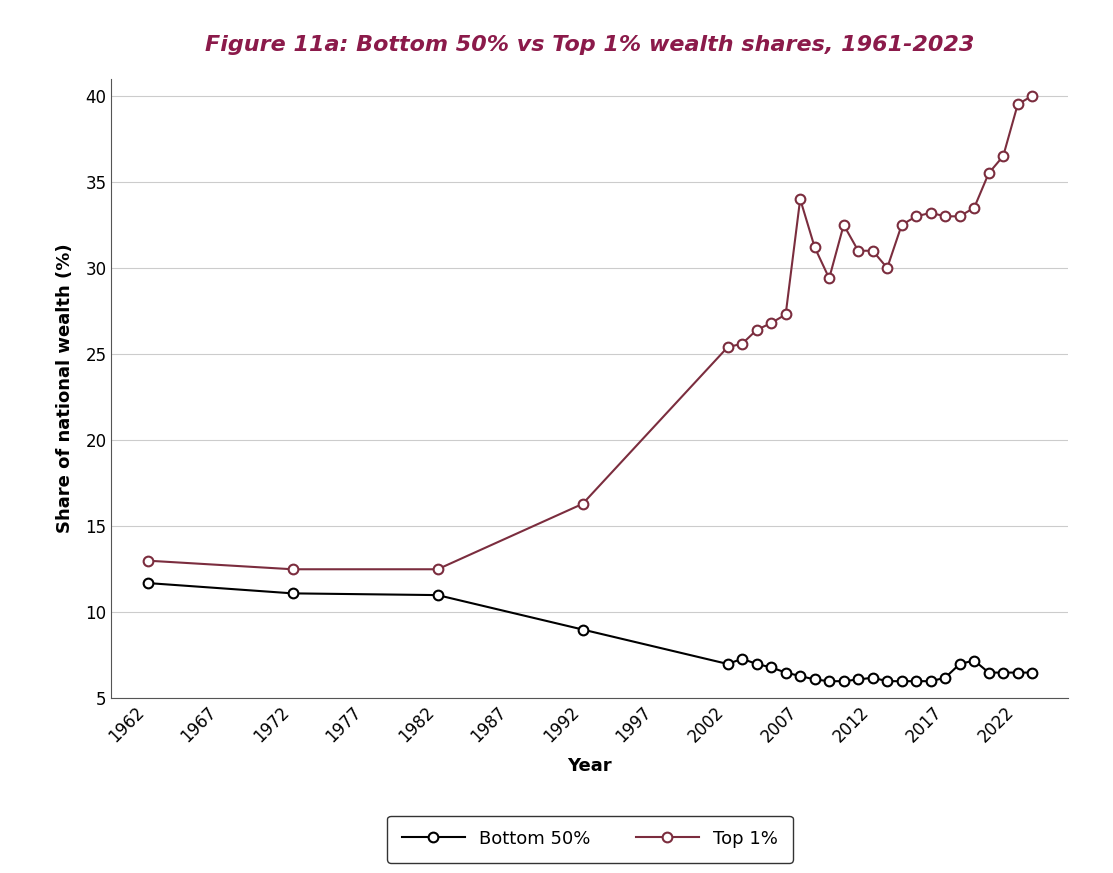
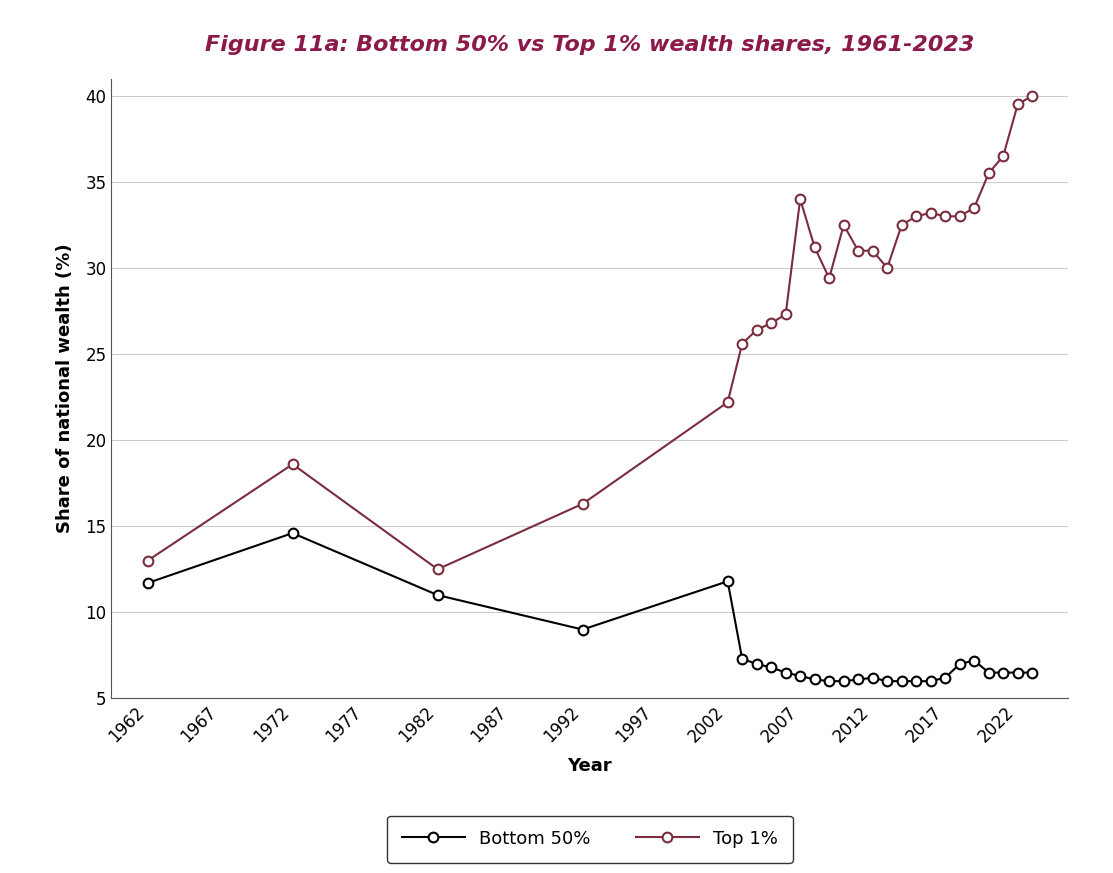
Bottom 50%/1972: 11.1 -> 14.6
Top 1%/1972: 12.5 -> 18.6
Bottom 50%/2002: 7.0 -> 11.8
Top 1%/2002: 25.4 -> 22.2
